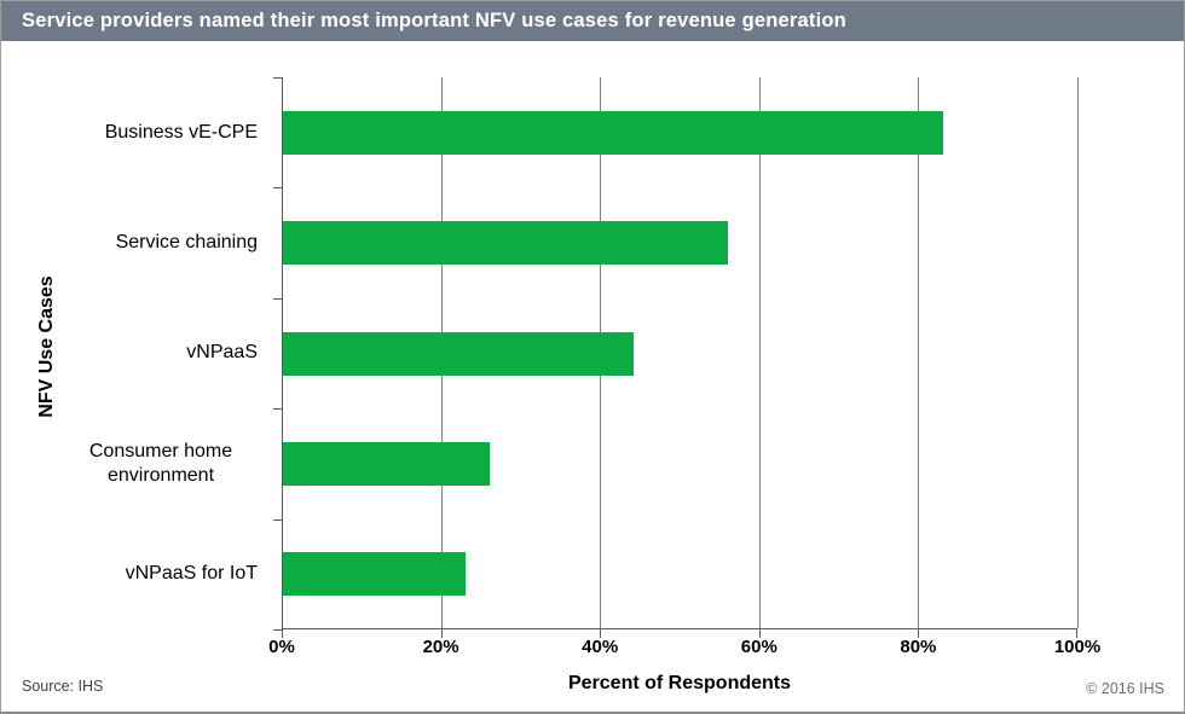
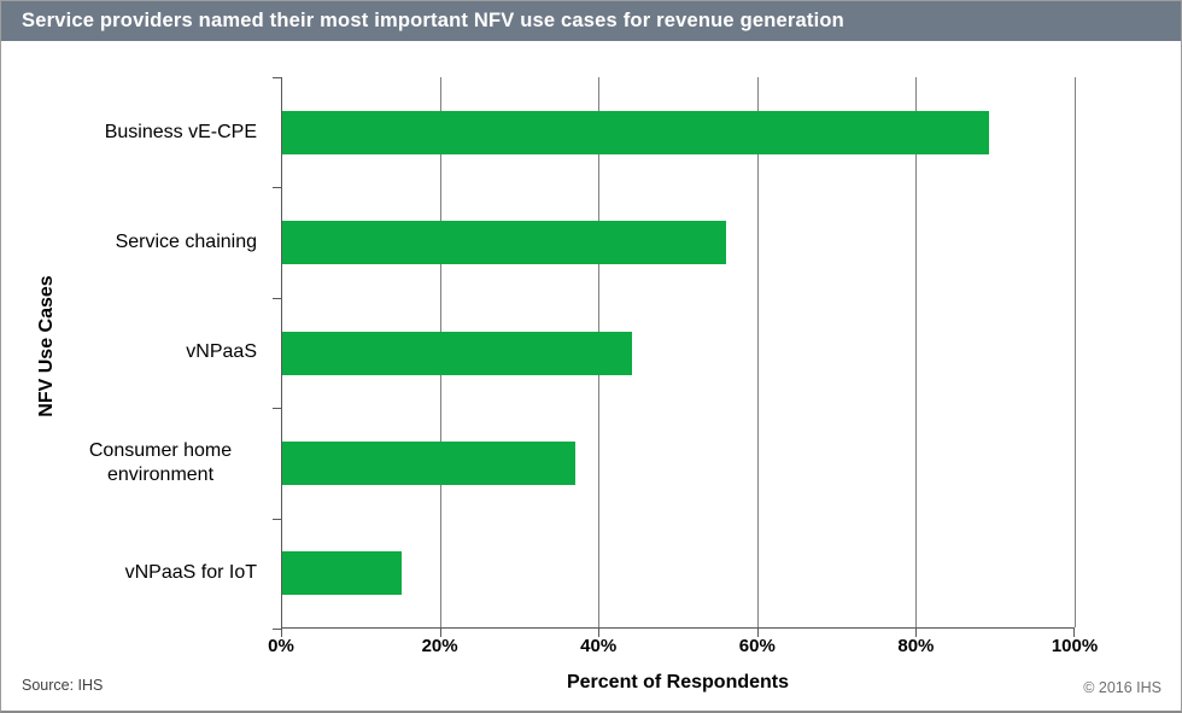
Business vE-CPE: 83% -> 89%
Consumer home environment: 26% -> 37%
vNPaaS for IoT: 23% -> 15%
